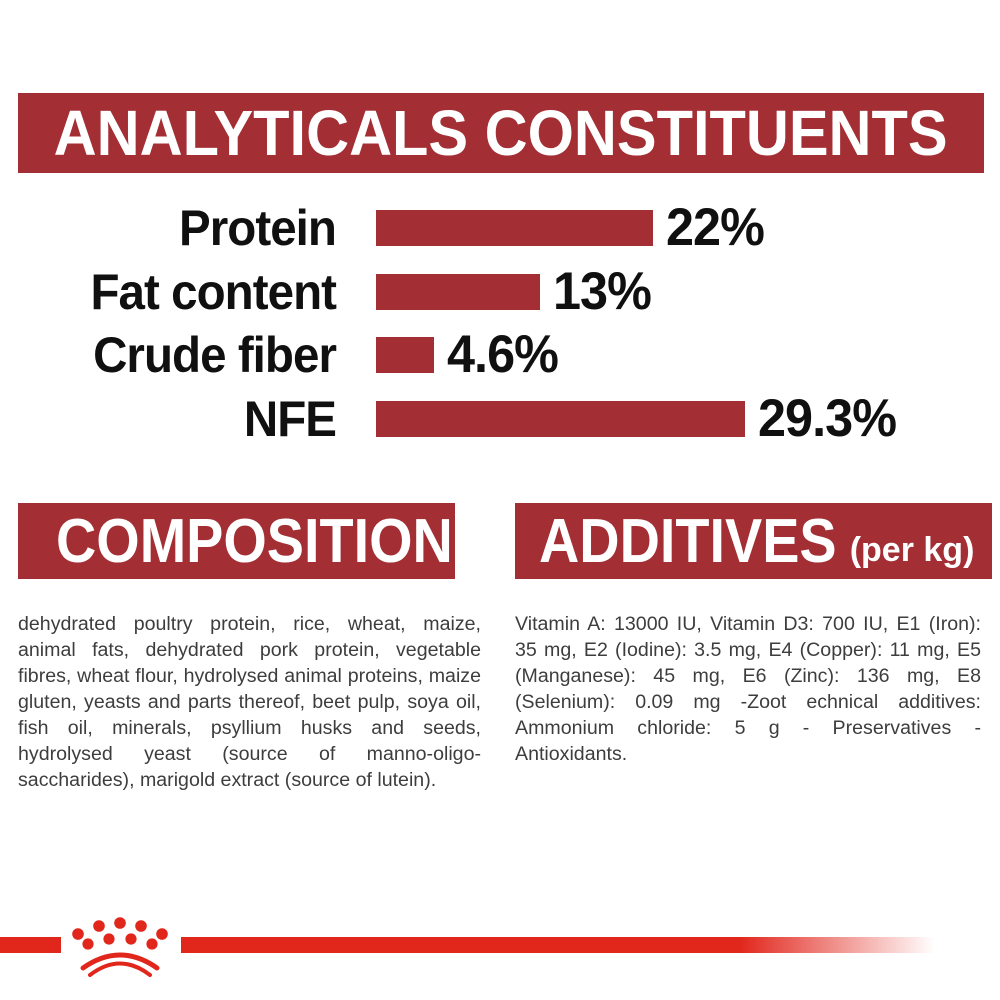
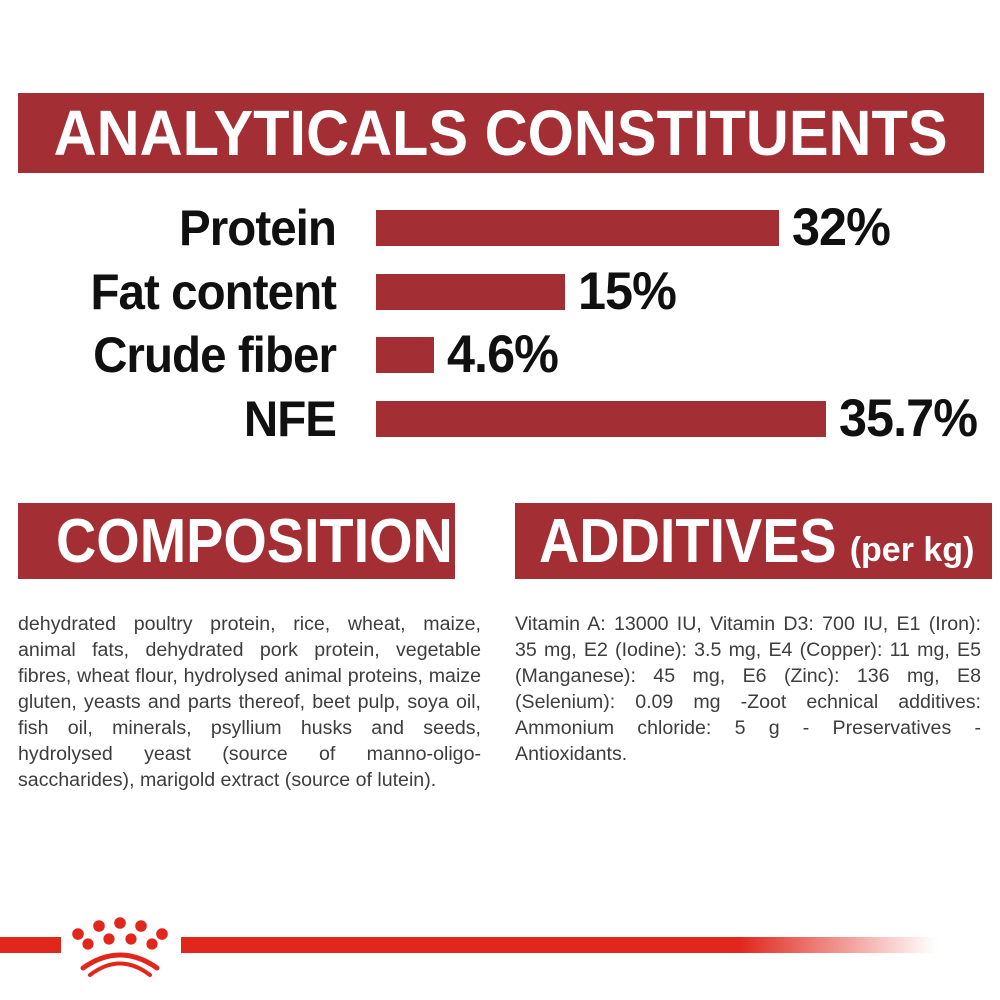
Protein: 22% -> 32%
Fat content: 13% -> 15%
NFE: 29.3% -> 35.7%
